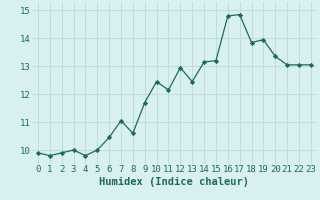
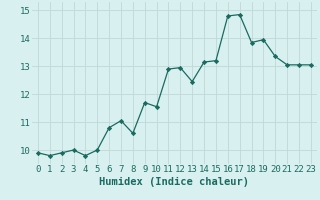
6: 10.45 -> 10.80
10: 12.45 -> 11.55
11: 12.15 -> 12.90
